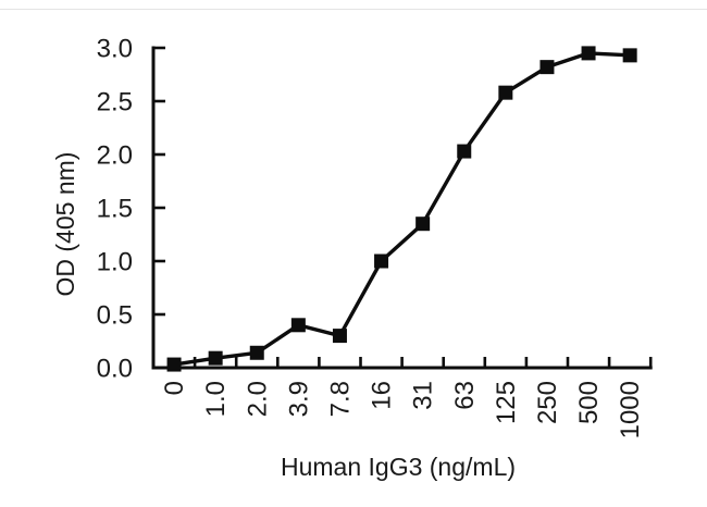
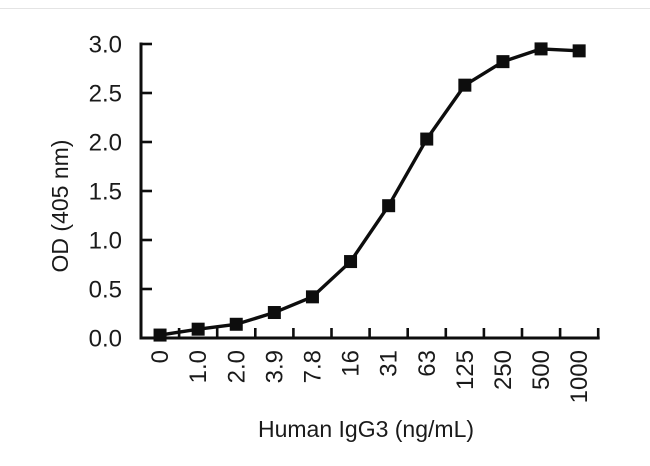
3.9: 0.4 -> 0.3
7.8: 0.3 -> 0.4
16: 1.0 -> 0.8
